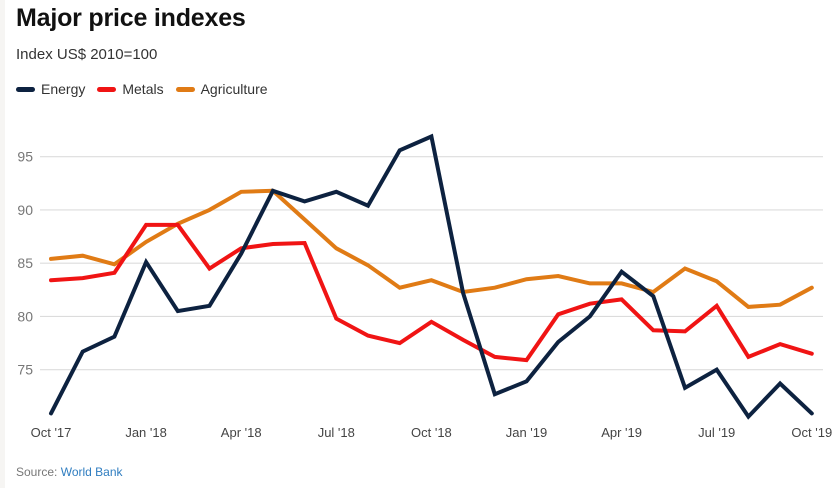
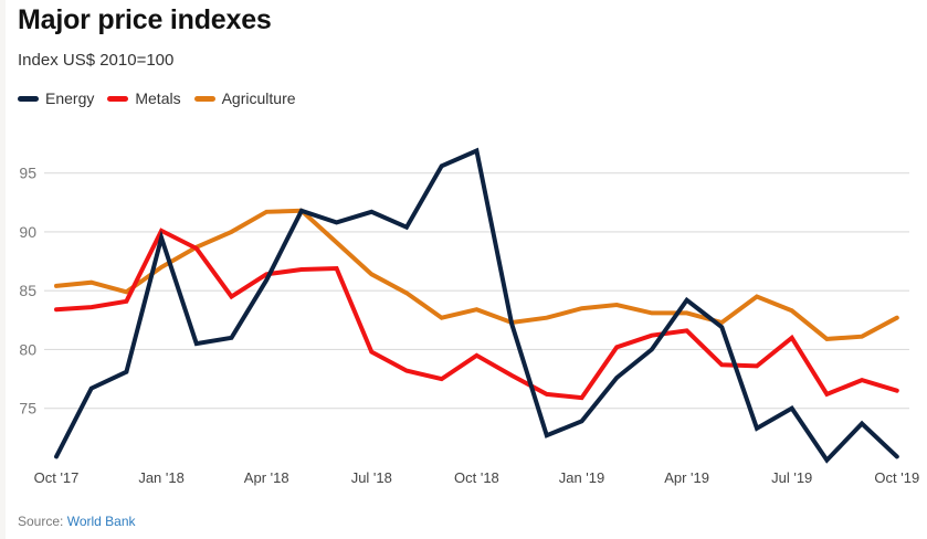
Energy/Jan '18: 85.1 -> 89.5
Metals/Jan '18: 88.6 -> 90.1
